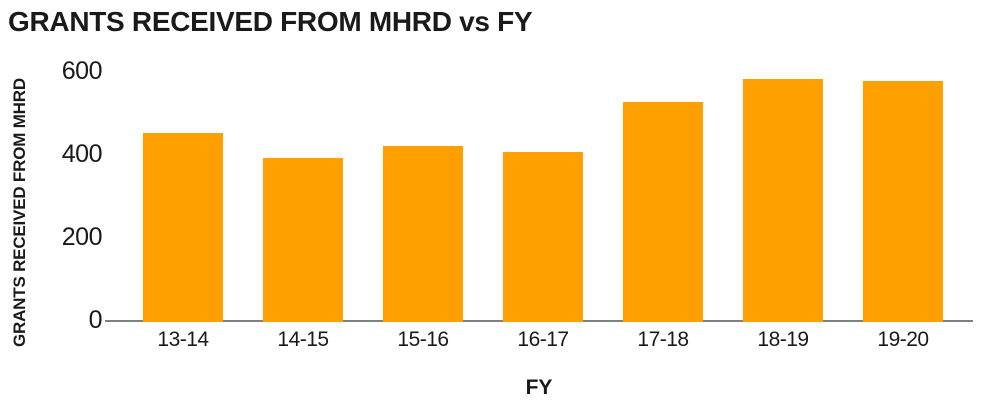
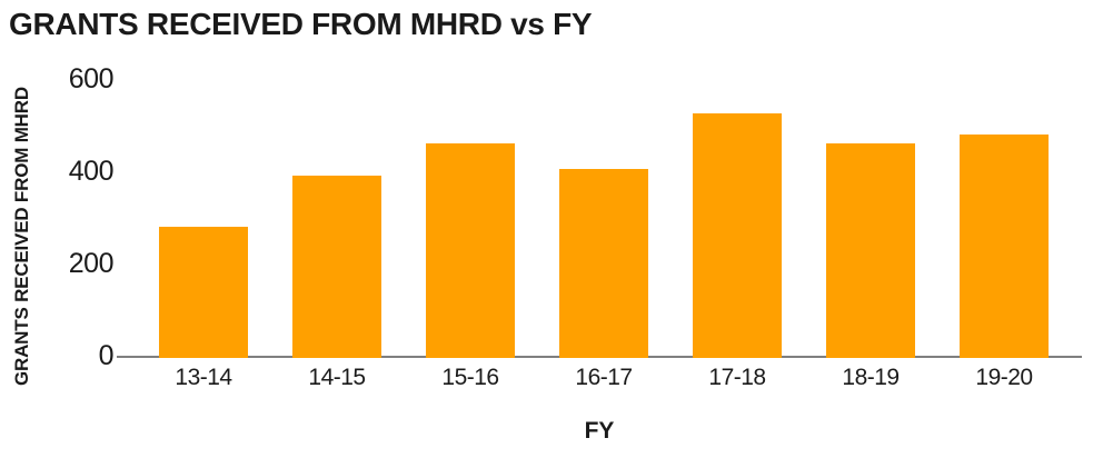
13-14: 450 -> 280
15-16: 420 -> 460
18-19: 580 -> 460
19-20: 580 -> 480
